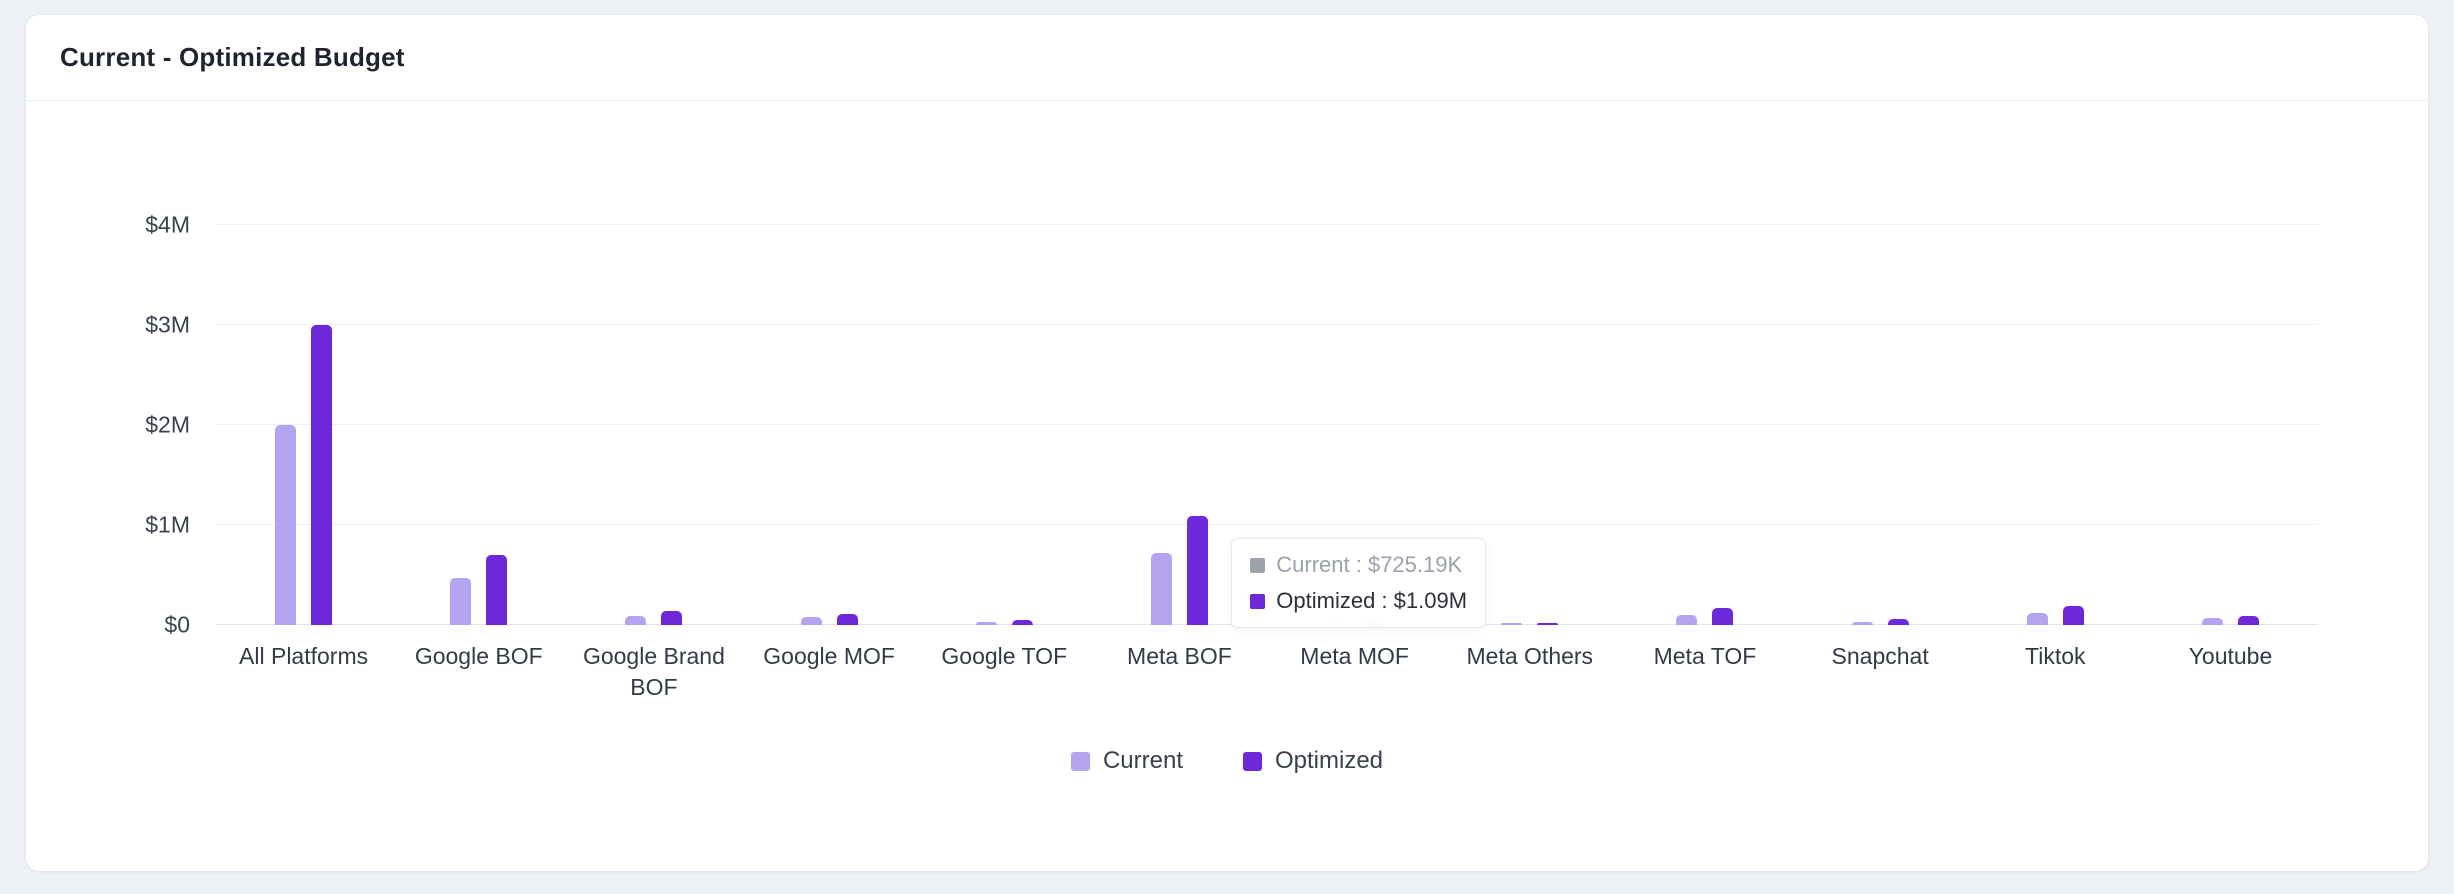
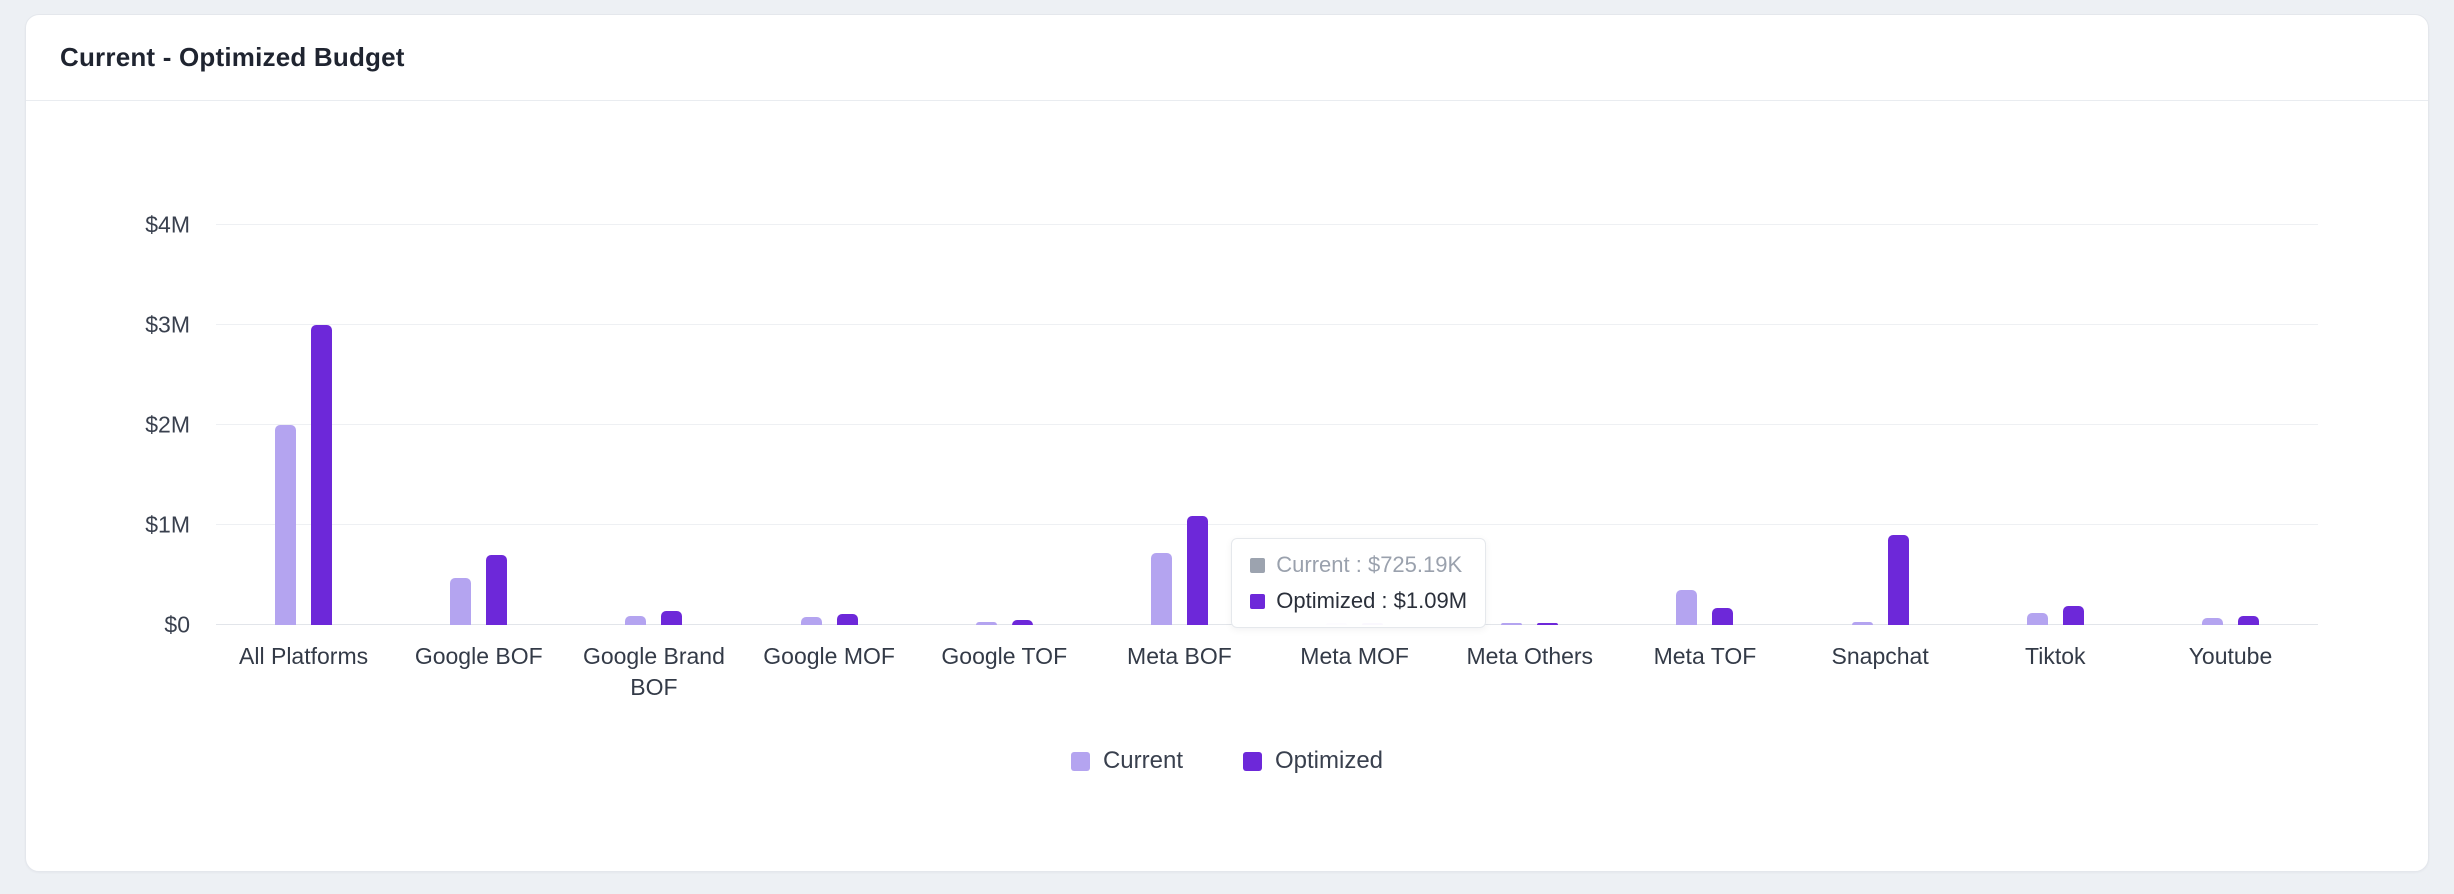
Current/Meta TOF: $0.10M -> $0.35M
Optimized/Snapchat: $0.06M -> $0.90M
